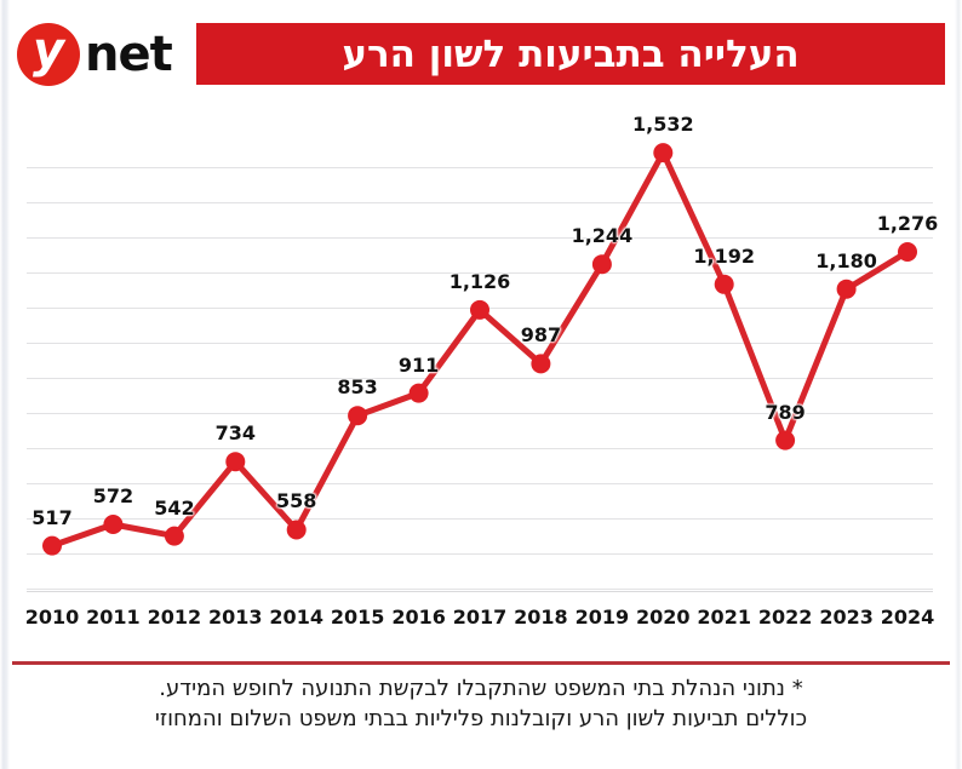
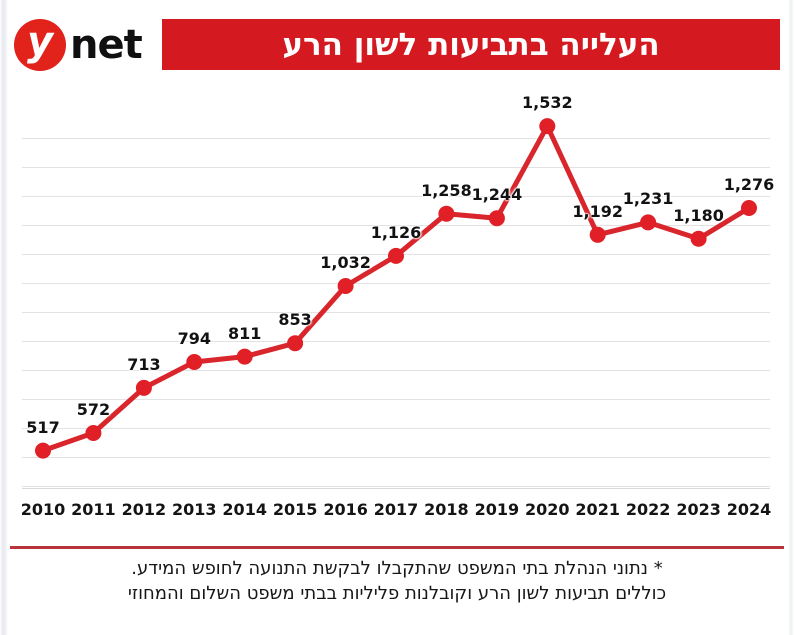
2012: 542 -> 713
2013: 734 -> 794
2014: 558 -> 811
2016: 911 -> 1,032
2018: 987 -> 1,258
2022: 789 -> 1,231
